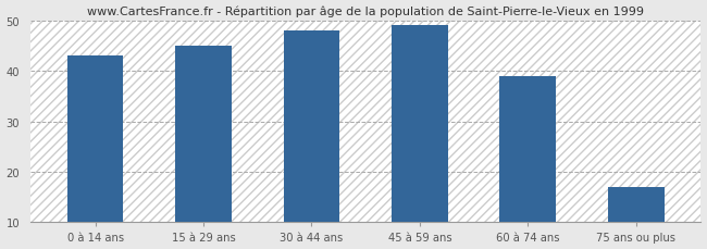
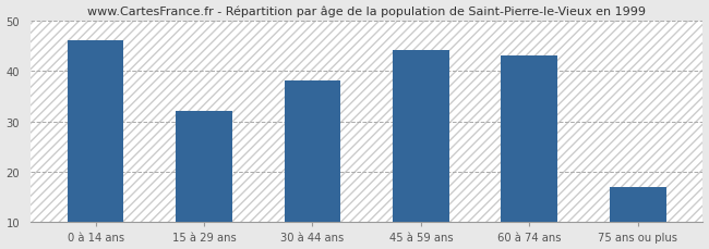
0 à 14 ans: 43 -> 46
15 à 29 ans: 45 -> 32
30 à 44 ans: 48 -> 38
45 à 59 ans: 49 -> 44
60 à 74 ans: 39 -> 43
